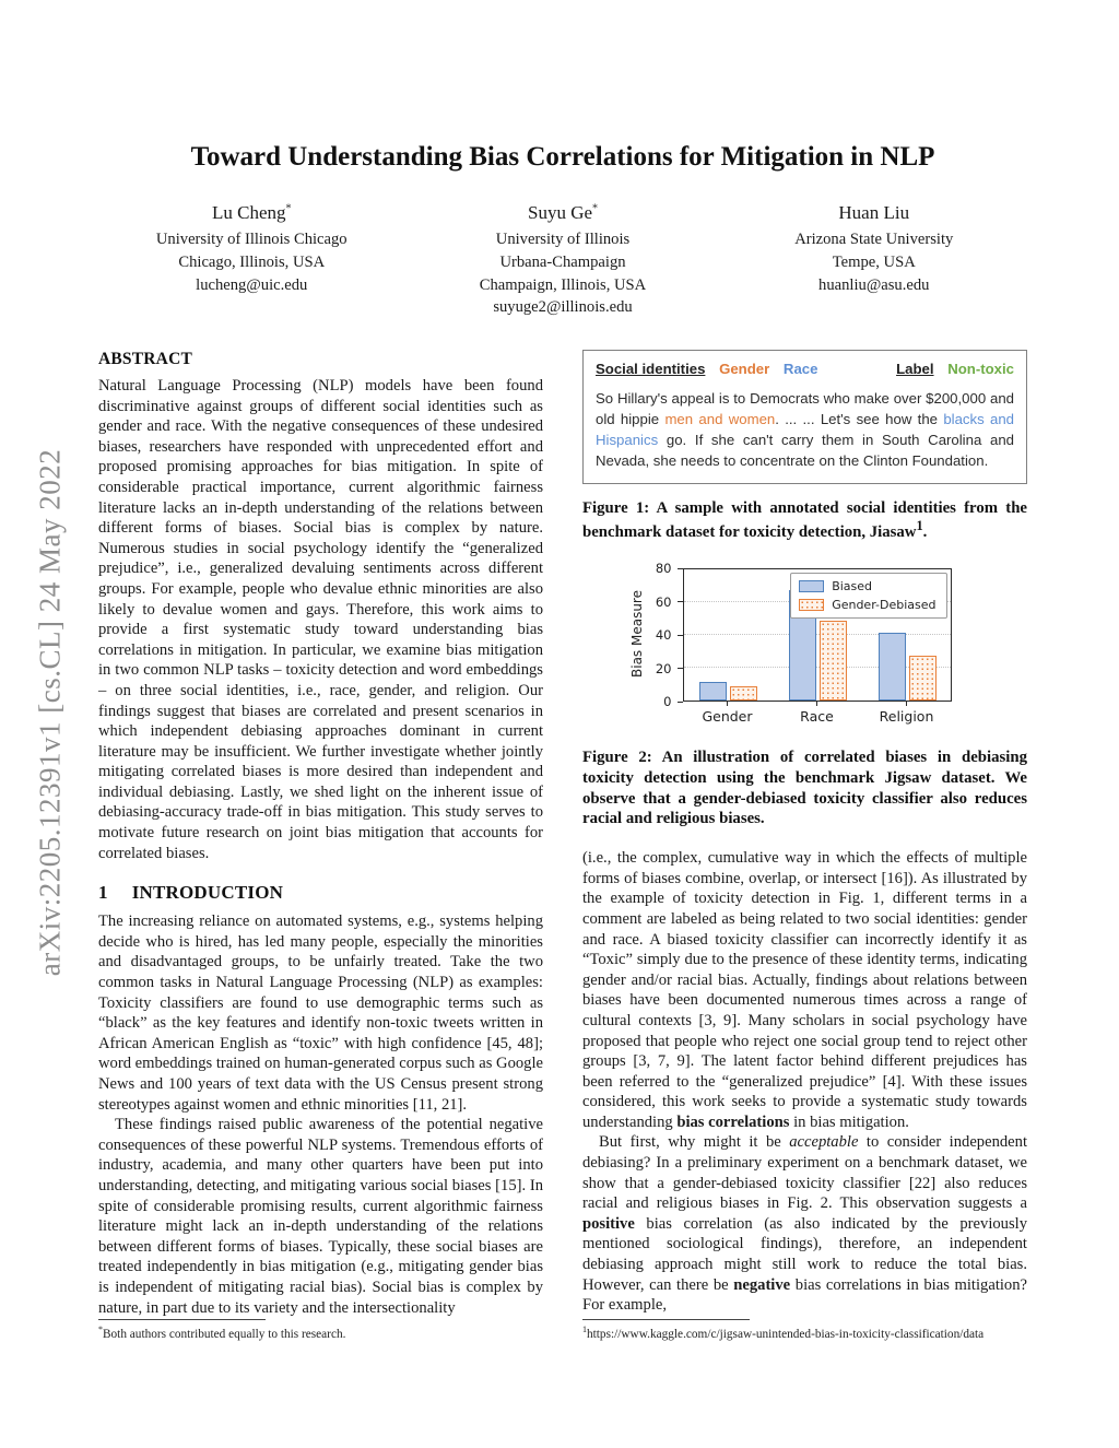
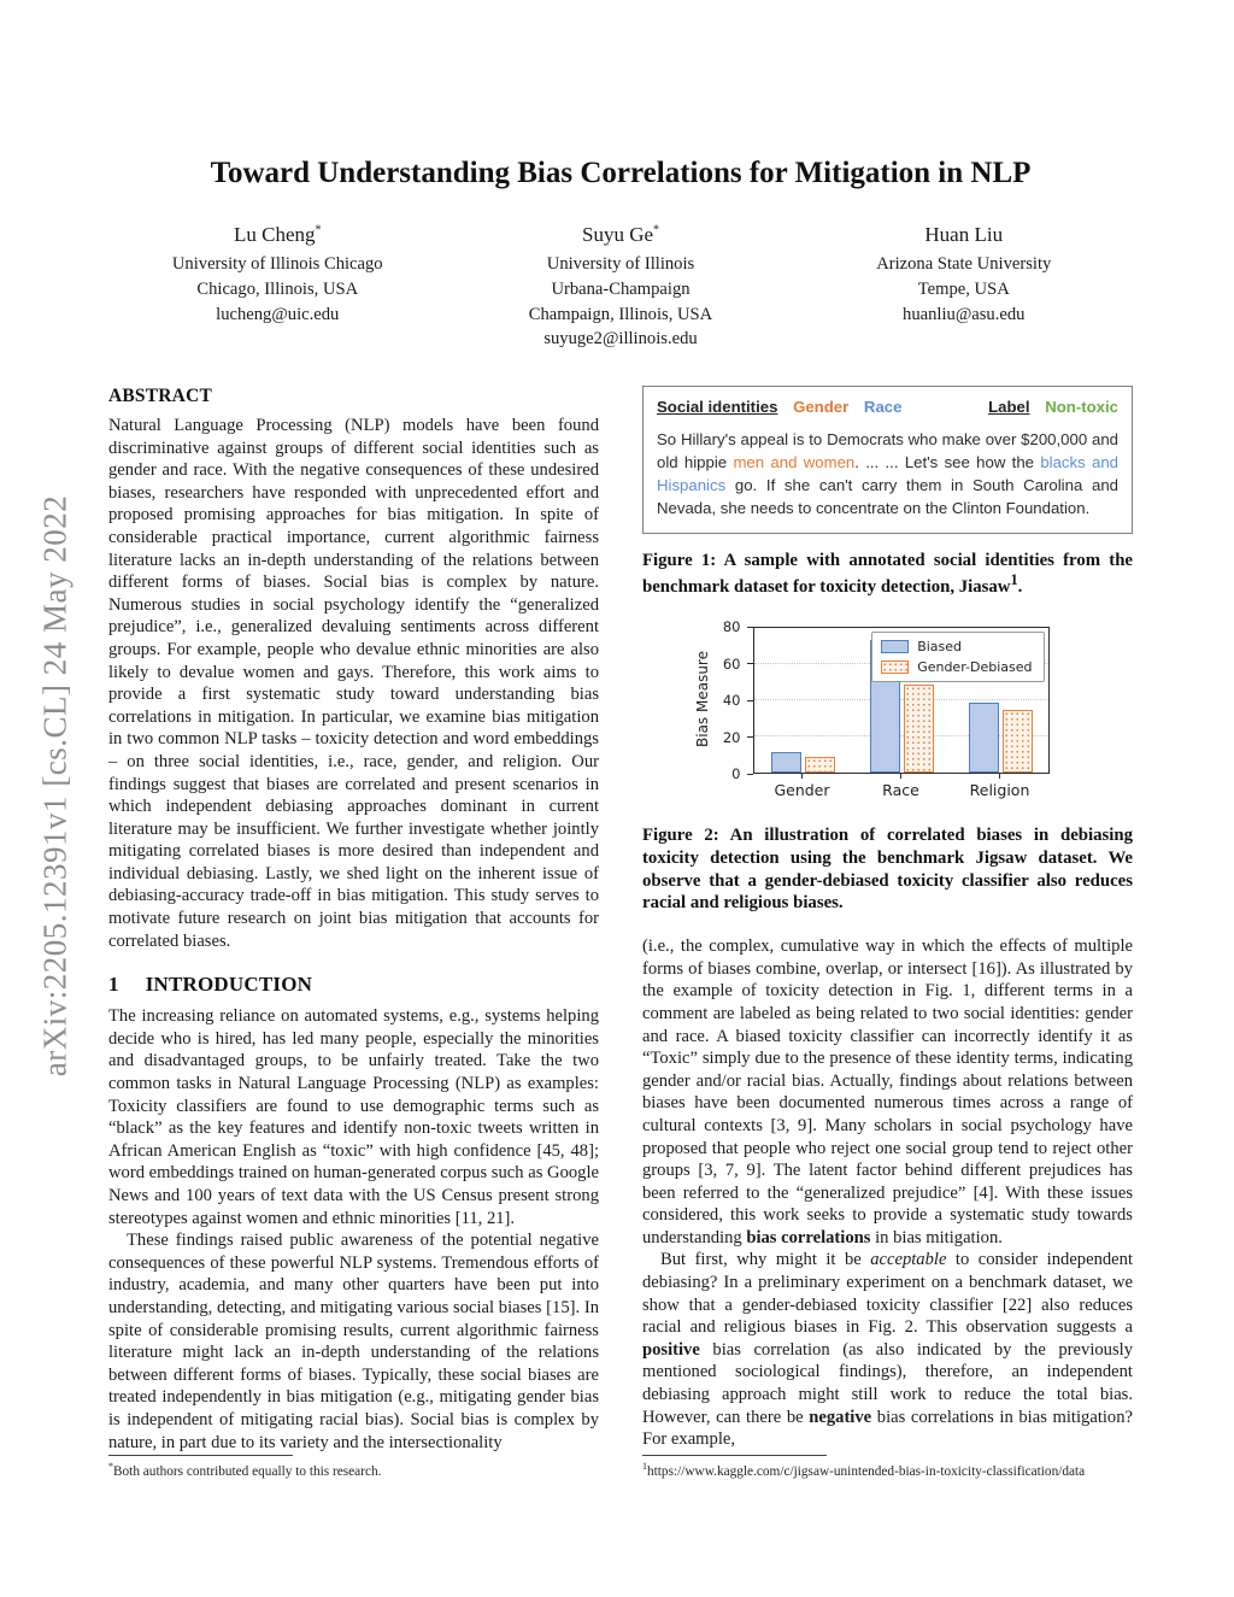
Biased/Race: 66 -> 72
Biased/Religion: 41 -> 38
Gender-Debiased/Religion: 27 -> 34
